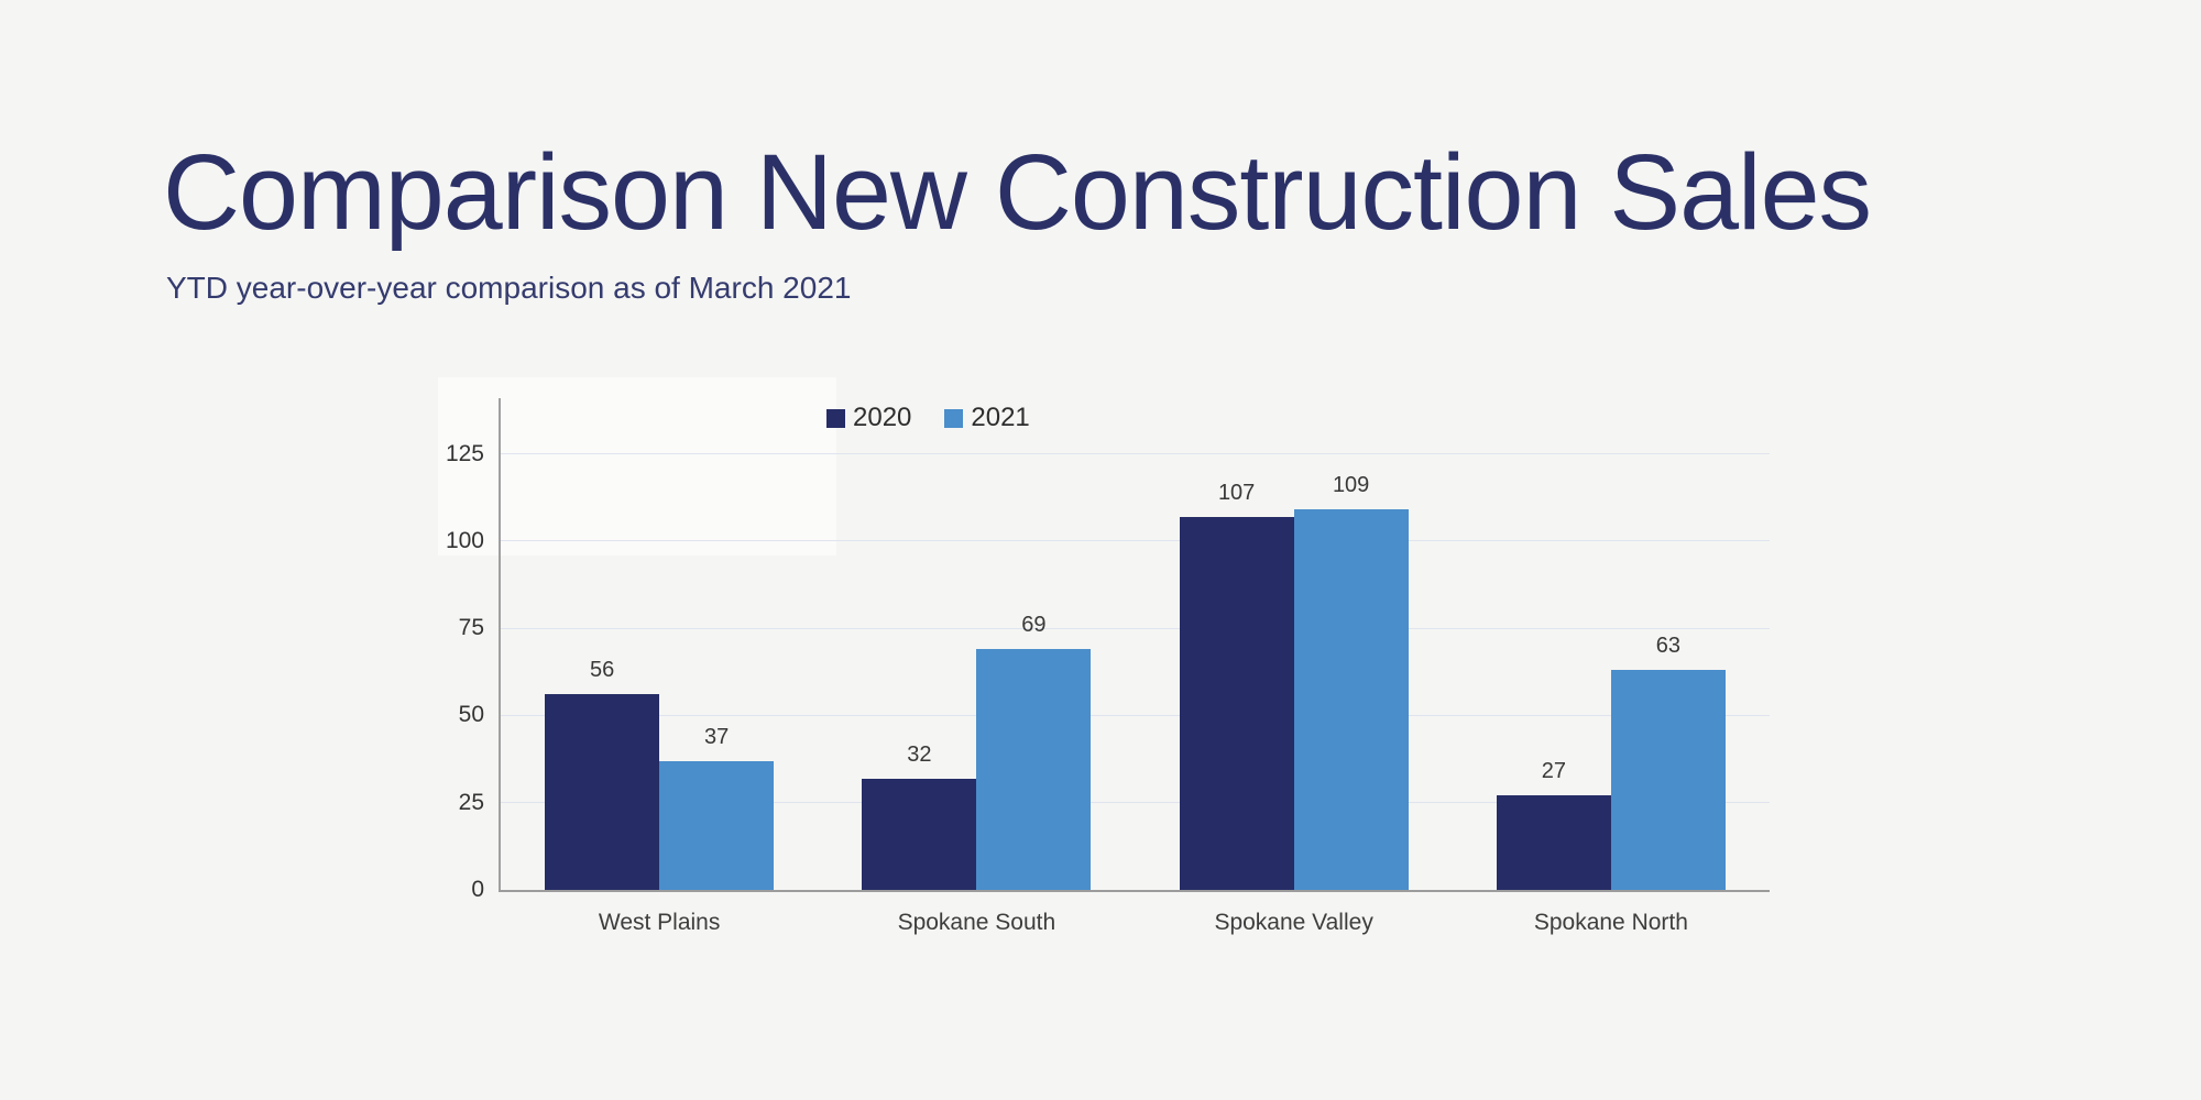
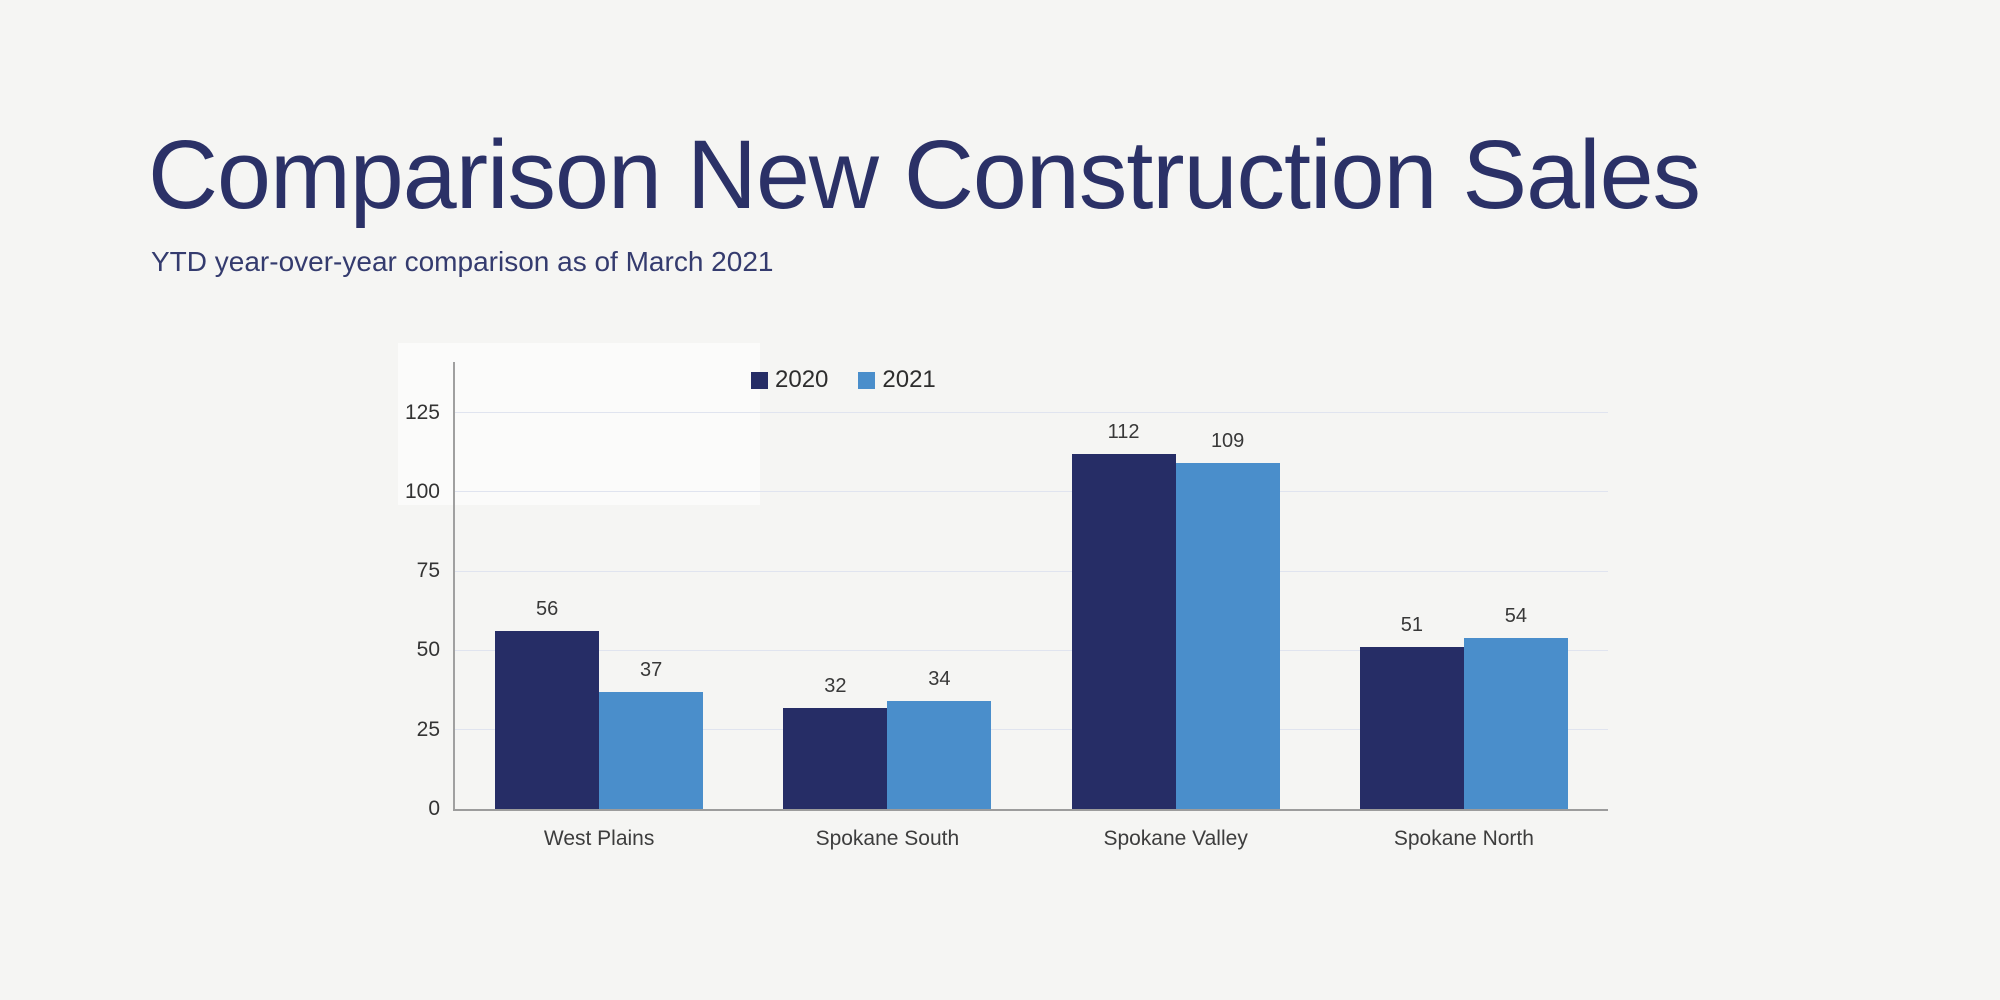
2021/Spokane South: 69 -> 34
2020/Spokane Valley: 107 -> 112
2020/Spokane North: 27 -> 51
2021/Spokane North: 63 -> 54
